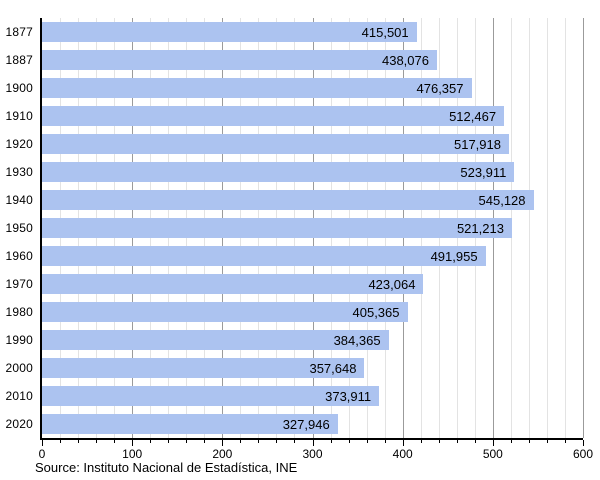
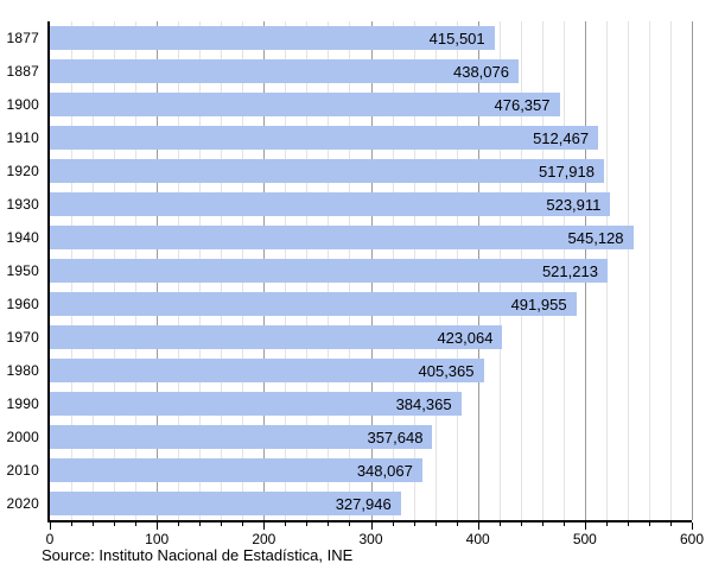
2010: 373,911 -> 348,067
